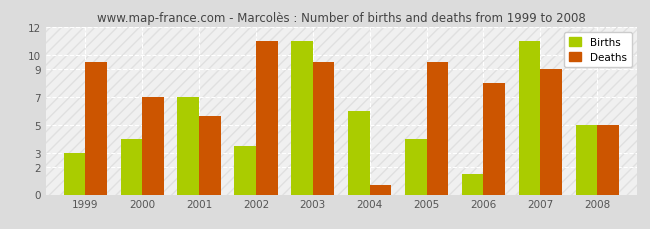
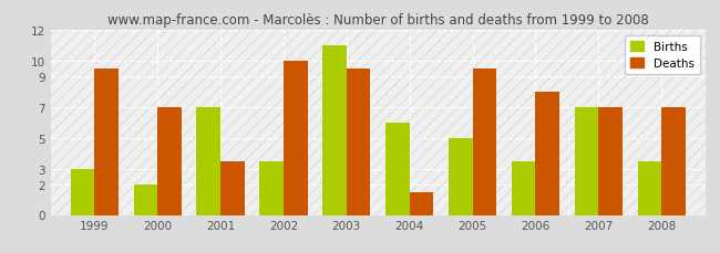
Births/2000: 4.0 -> 2.0
Deaths/2001: 5.6 -> 3.5
Deaths/2002: 11.0 -> 10.0
Deaths/2004: 0.7 -> 1.5
Births/2005: 4.0 -> 5.0
Births/2006: 1.5 -> 3.5
Births/2007: 11.0 -> 7.0
Deaths/2007: 9.0 -> 7.0
Births/2008: 5.0 -> 3.5
Deaths/2008: 5.0 -> 7.0
